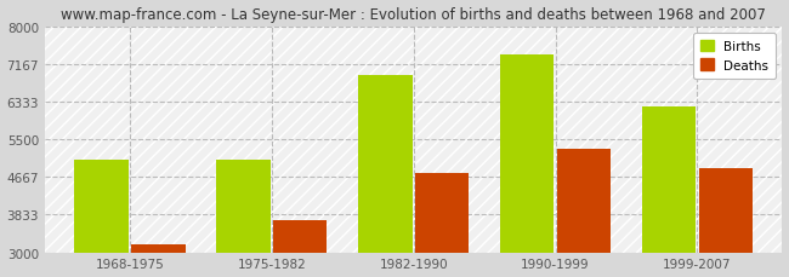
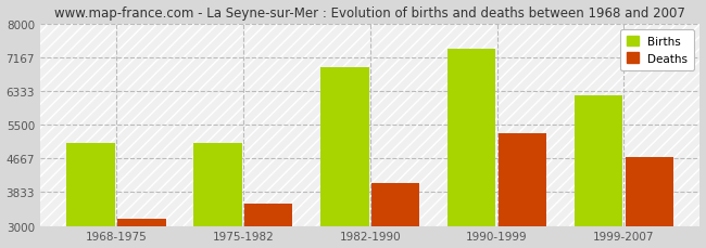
Deaths/1975-1982: 3700 -> 3550
Deaths/1982-1990: 4750 -> 4050
Deaths/1999-2007: 4870 -> 4700
